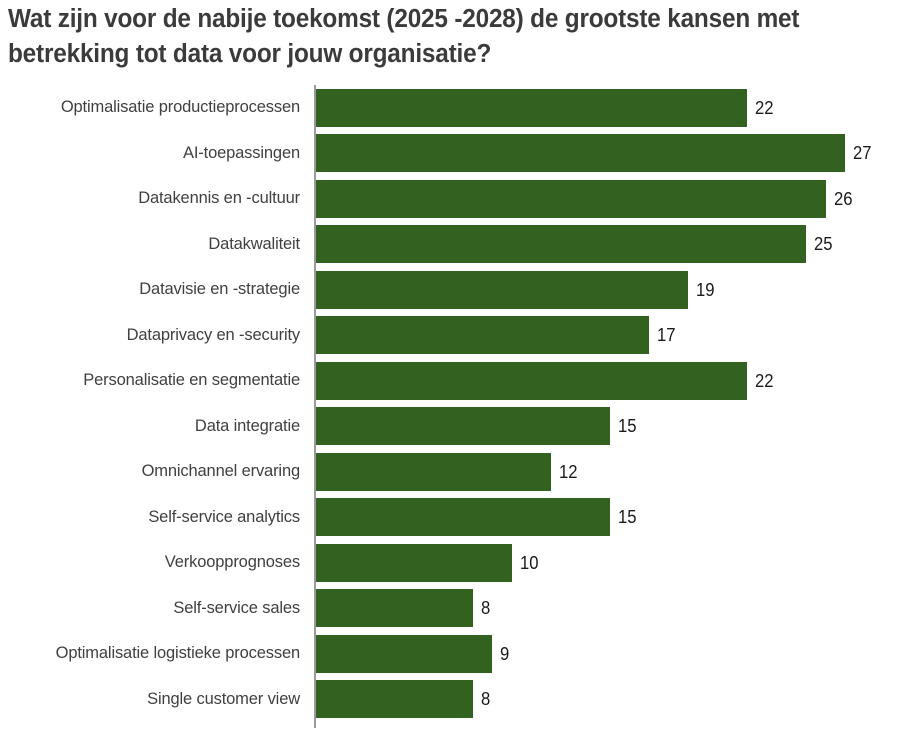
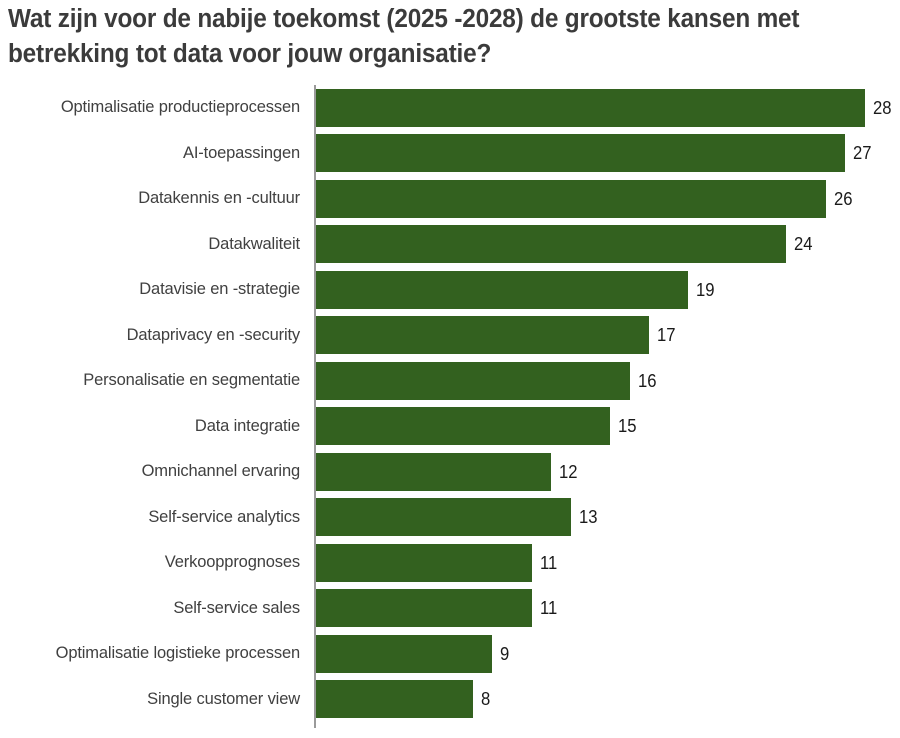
Optimalisatie productieprocessen: 22 -> 28
Datakwaliteit: 25 -> 24
Personalisatie en segmentatie: 22 -> 16
Self-service analytics: 15 -> 13
Verkoopprognoses: 10 -> 11
Self-service sales: 8 -> 11
